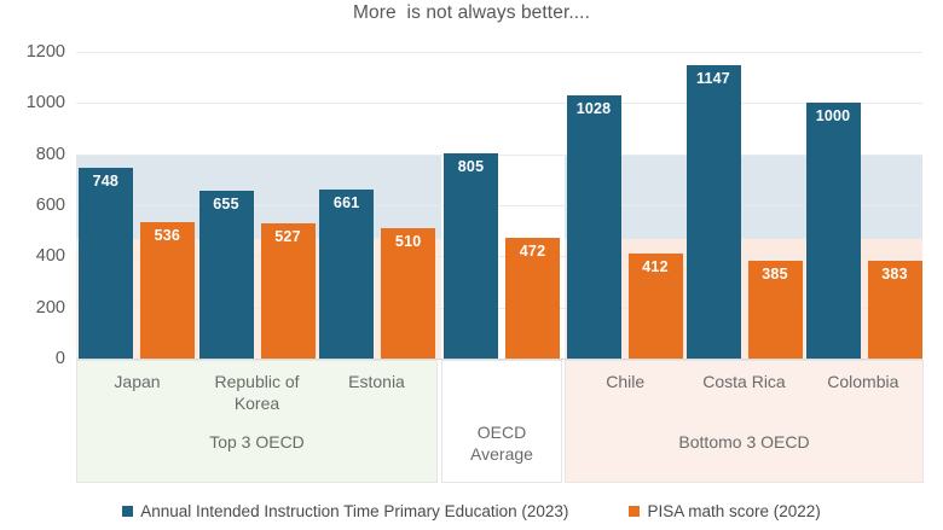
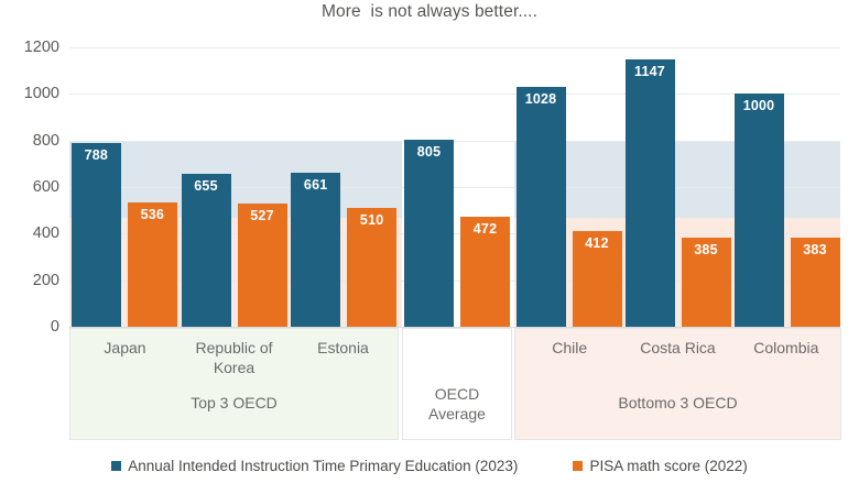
Annual Intended Instruction Time Primary Education (2023)/Japan: 748 -> 788
